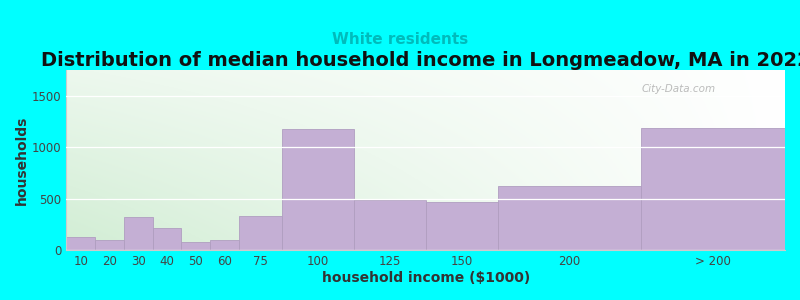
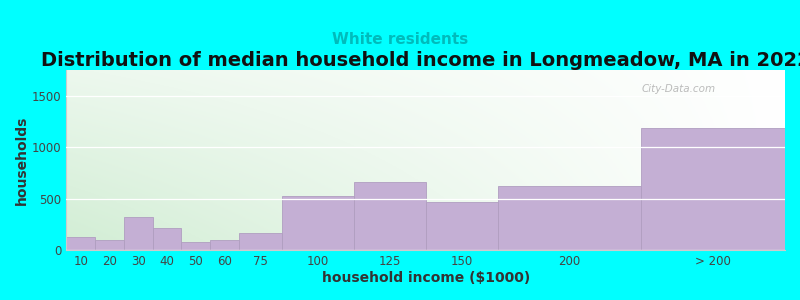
75: 330 -> 160
100: 1180 -> 530
125: 490 -> 660
